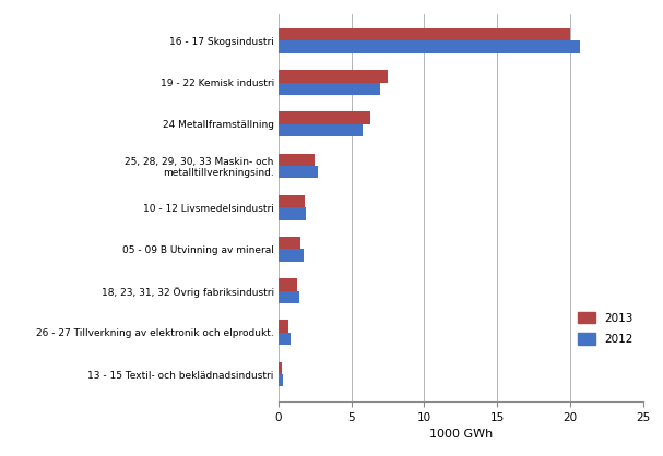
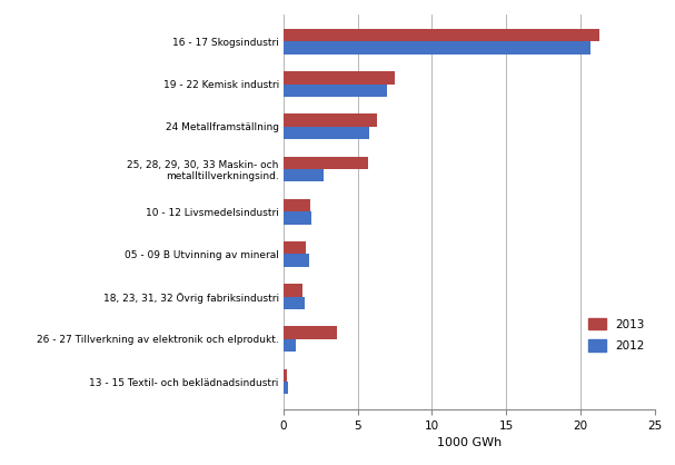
2013/16 - 17 Skogsindustri: 20.0 -> 21.3
2013/25, 28, 29, 30, 33 Maskin- och metalltillverkningsind.: 2.5 -> 5.7
2013/26 - 27 Tillverkning av elektronik och elprodukt.: 0.7 -> 3.6
